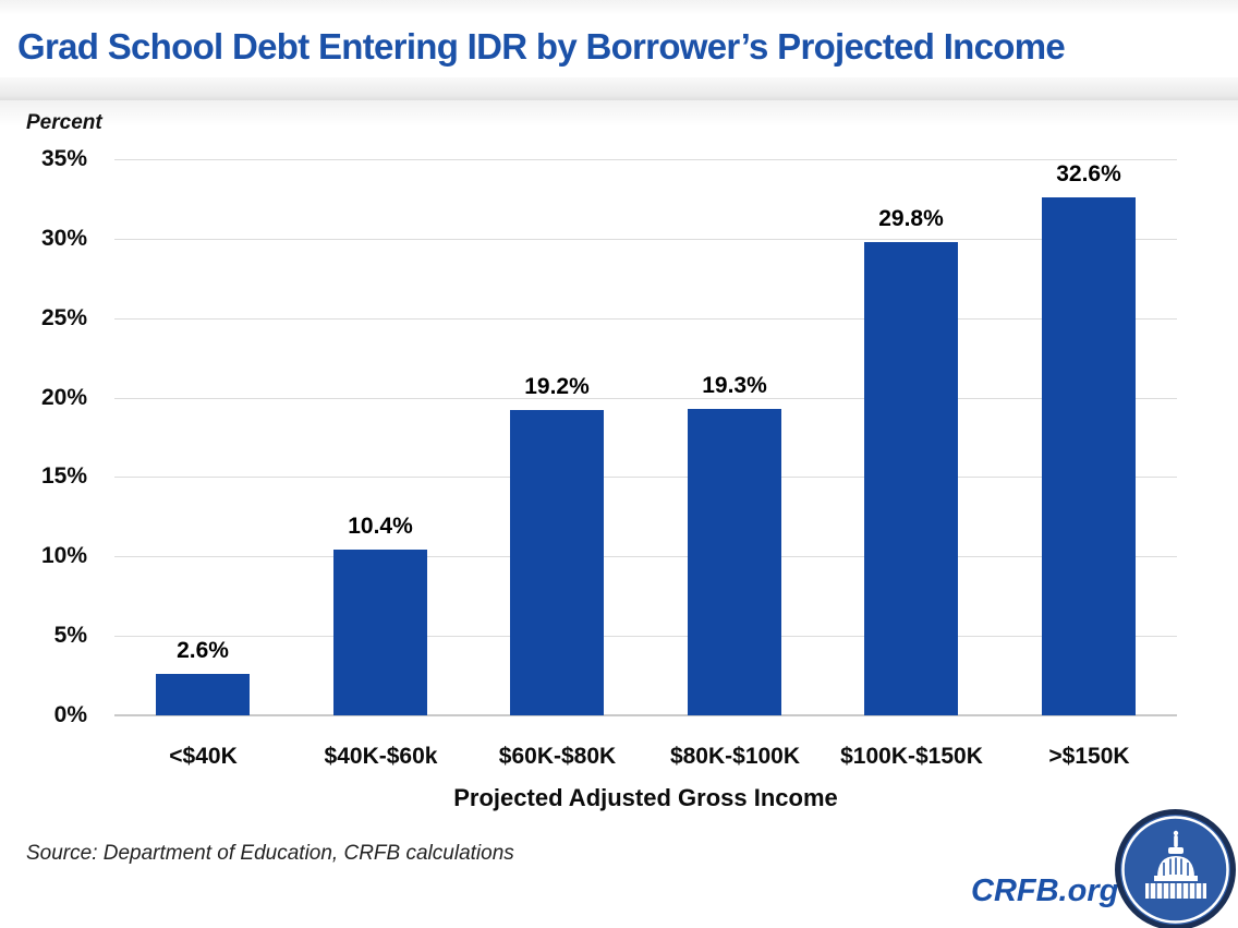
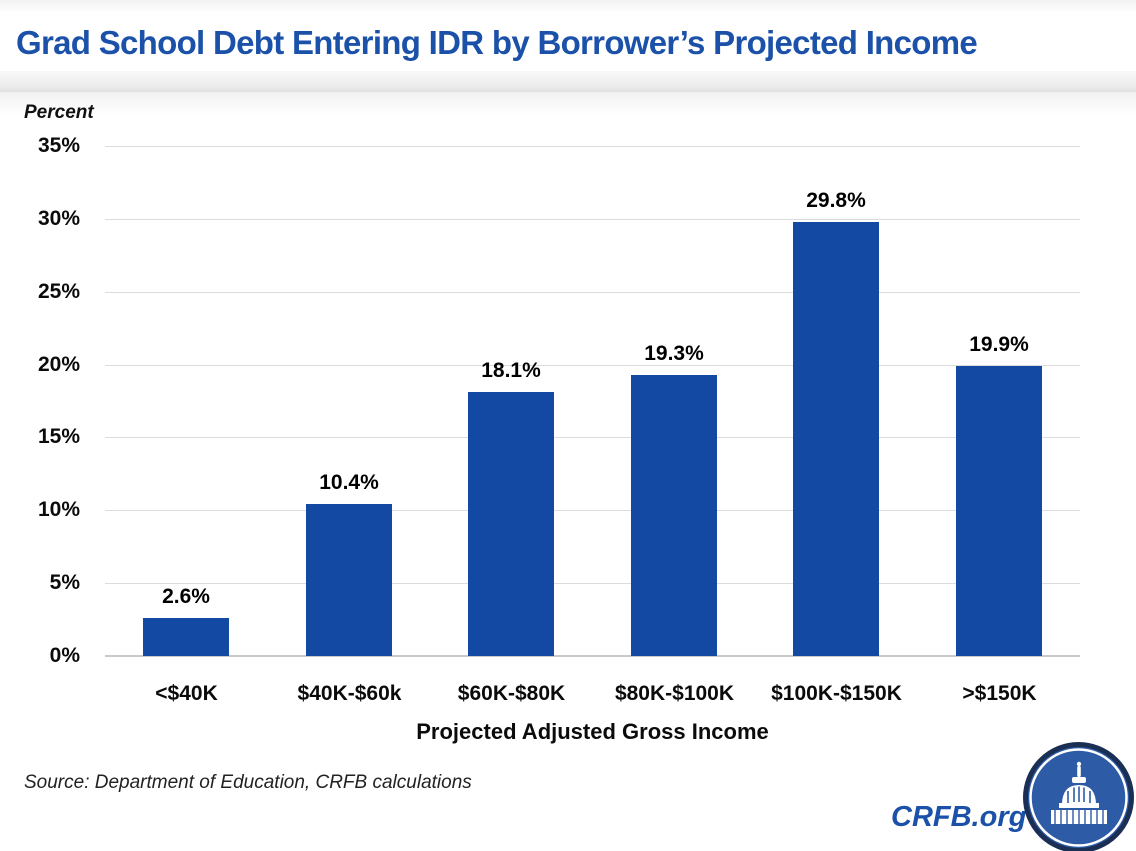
$60K-$80K: 19.2% -> 18.1%
>$150K: 32.6% -> 19.9%
